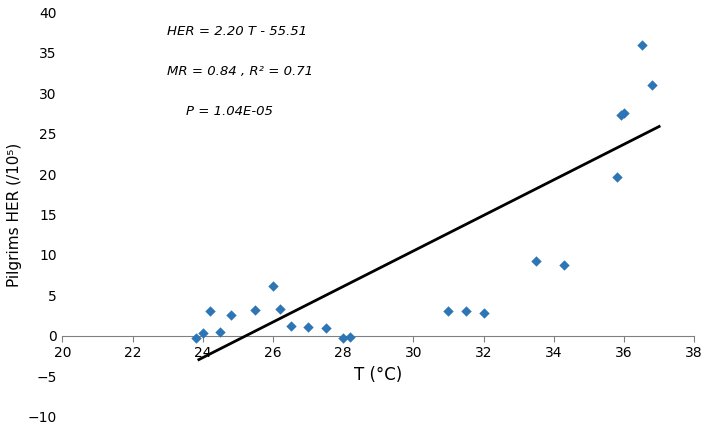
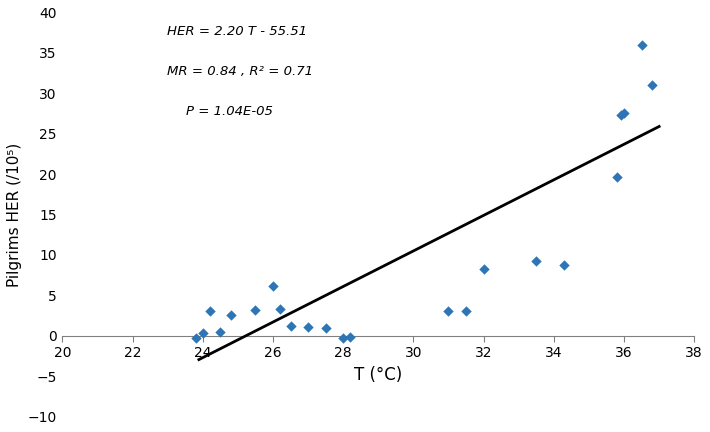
32: 2.8 -> 8.2
